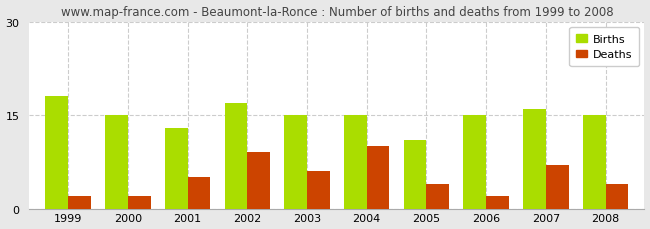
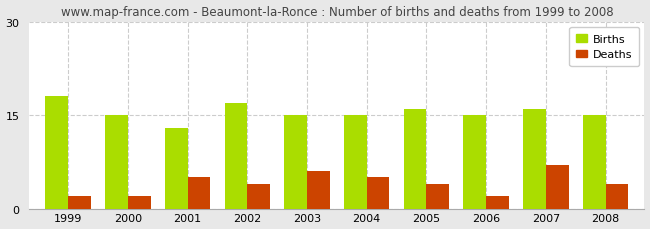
Deaths/2002: 9 -> 4
Deaths/2004: 10 -> 5
Births/2005: 11 -> 16
